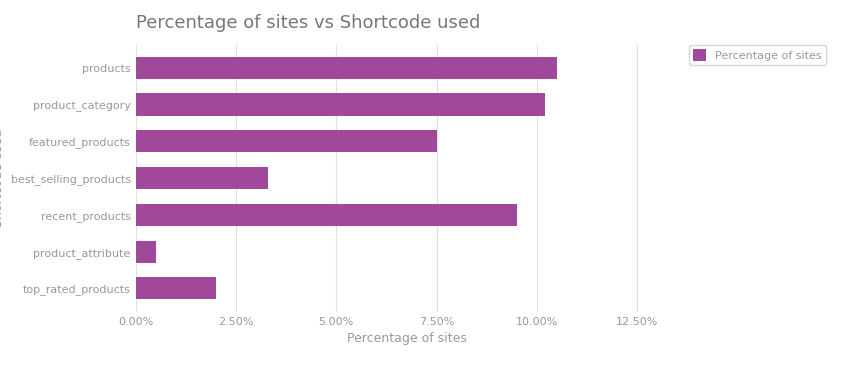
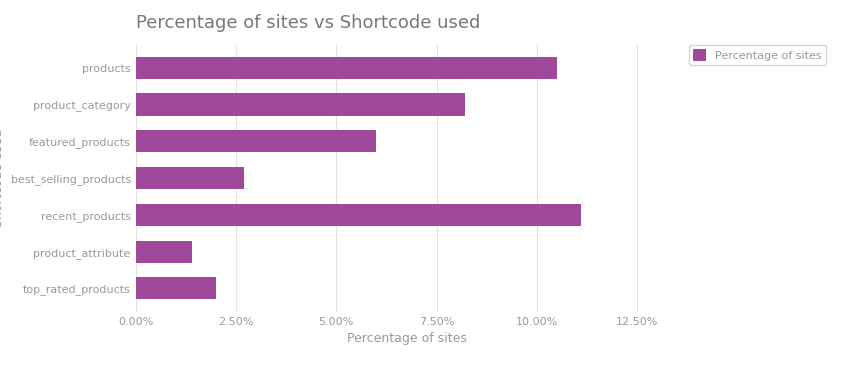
product_category: 10.2% -> 8.2%
featured_products: 7.5% -> 6.0%
best_selling_products: 3.3% -> 2.7%
recent_products: 9.5% -> 11.1%
product_attribute: 0.5% -> 1.4%
